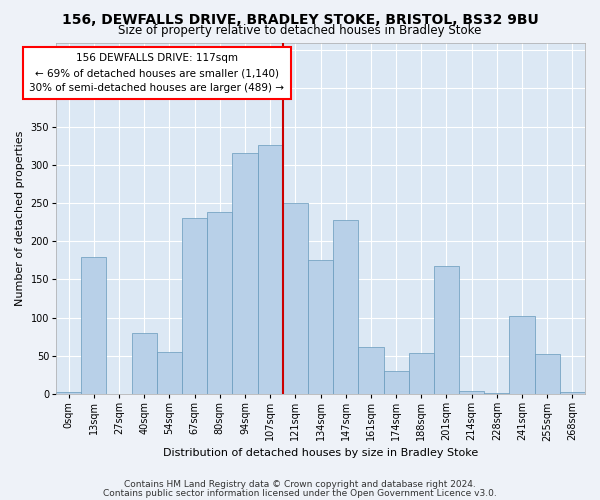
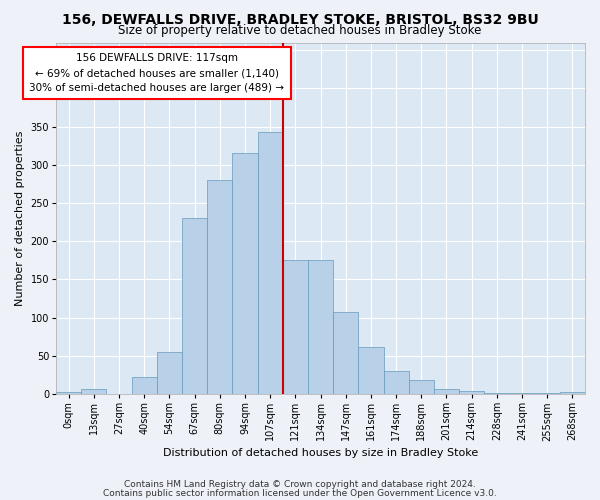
13sqm: 180 -> 7
40sqm: 80 -> 22
80sqm: 238 -> 280
107sqm: 326 -> 343
121sqm: 250 -> 175
147sqm: 228 -> 108
188sqm: 54 -> 18
201sqm: 168 -> 7
241sqm: 102 -> 1
255sqm: 52 -> 1
